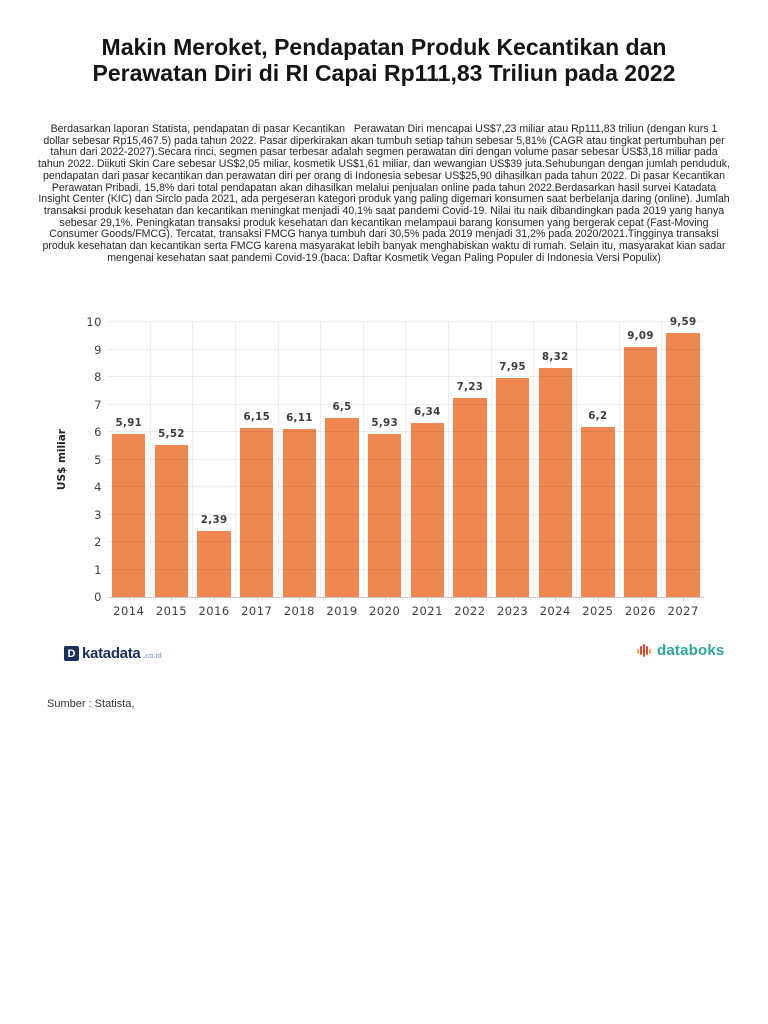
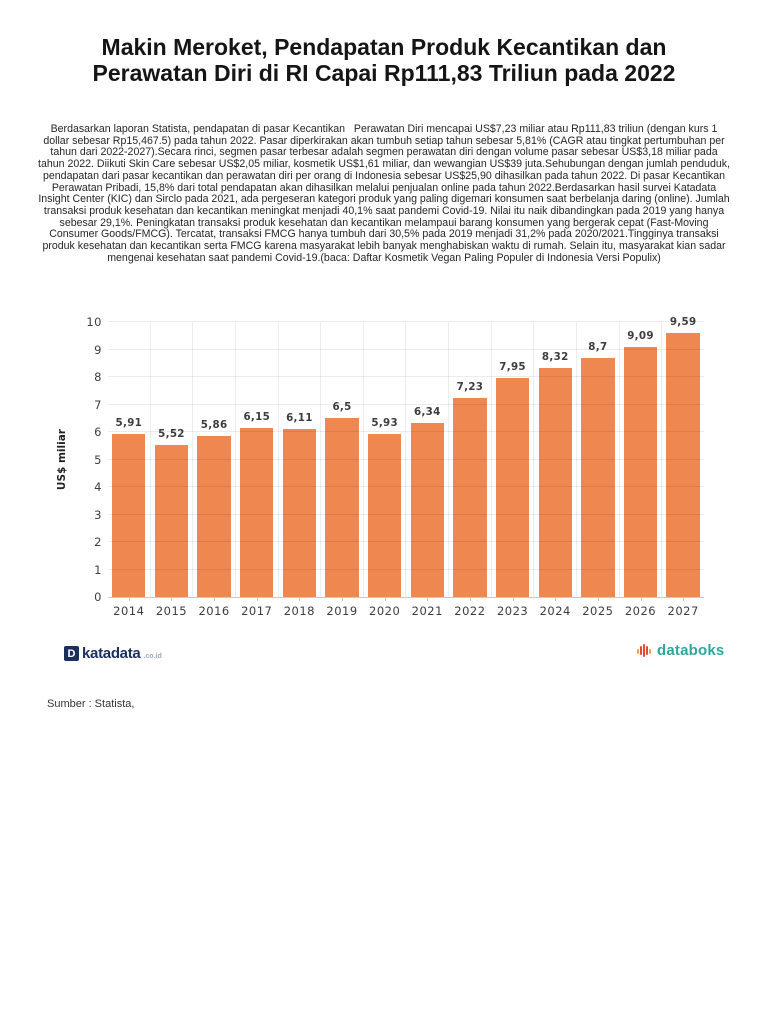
2016: 2,39 -> 5,86
2025: 6,2 -> 8,7
